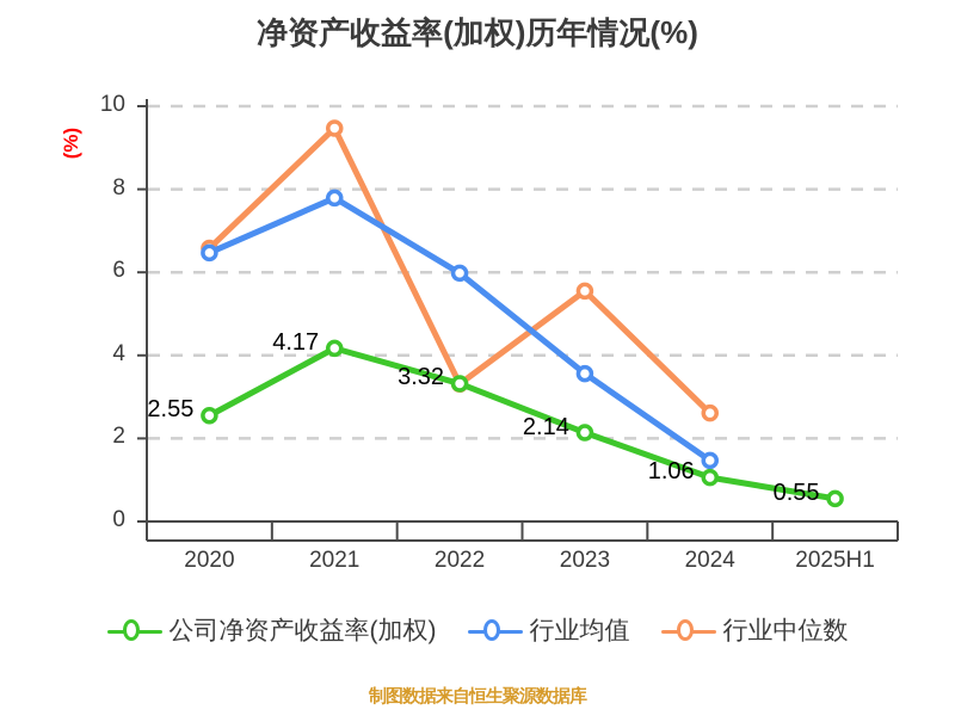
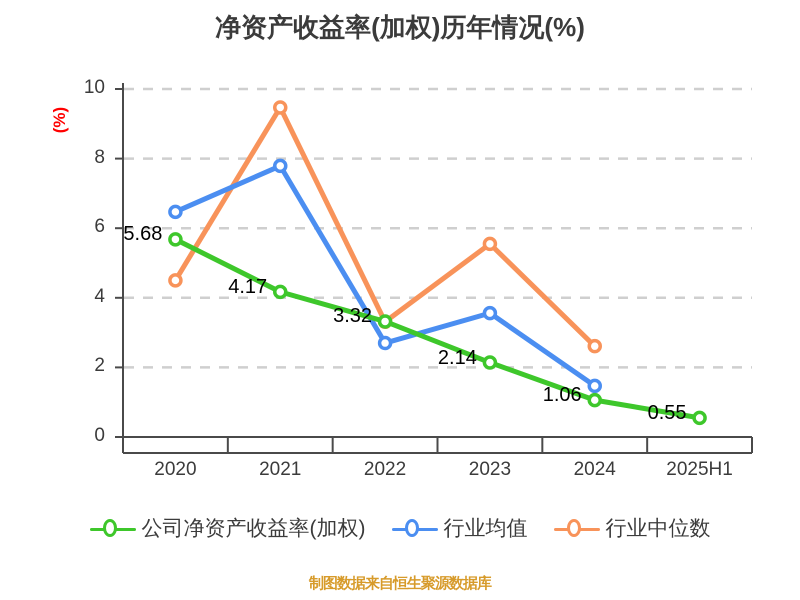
公司净资产收益率(加权)/2020: 2.55 -> 5.68
行业中位数/2020: 6.6 -> 4.5
行业均值/2022: 6.0 -> 2.7
